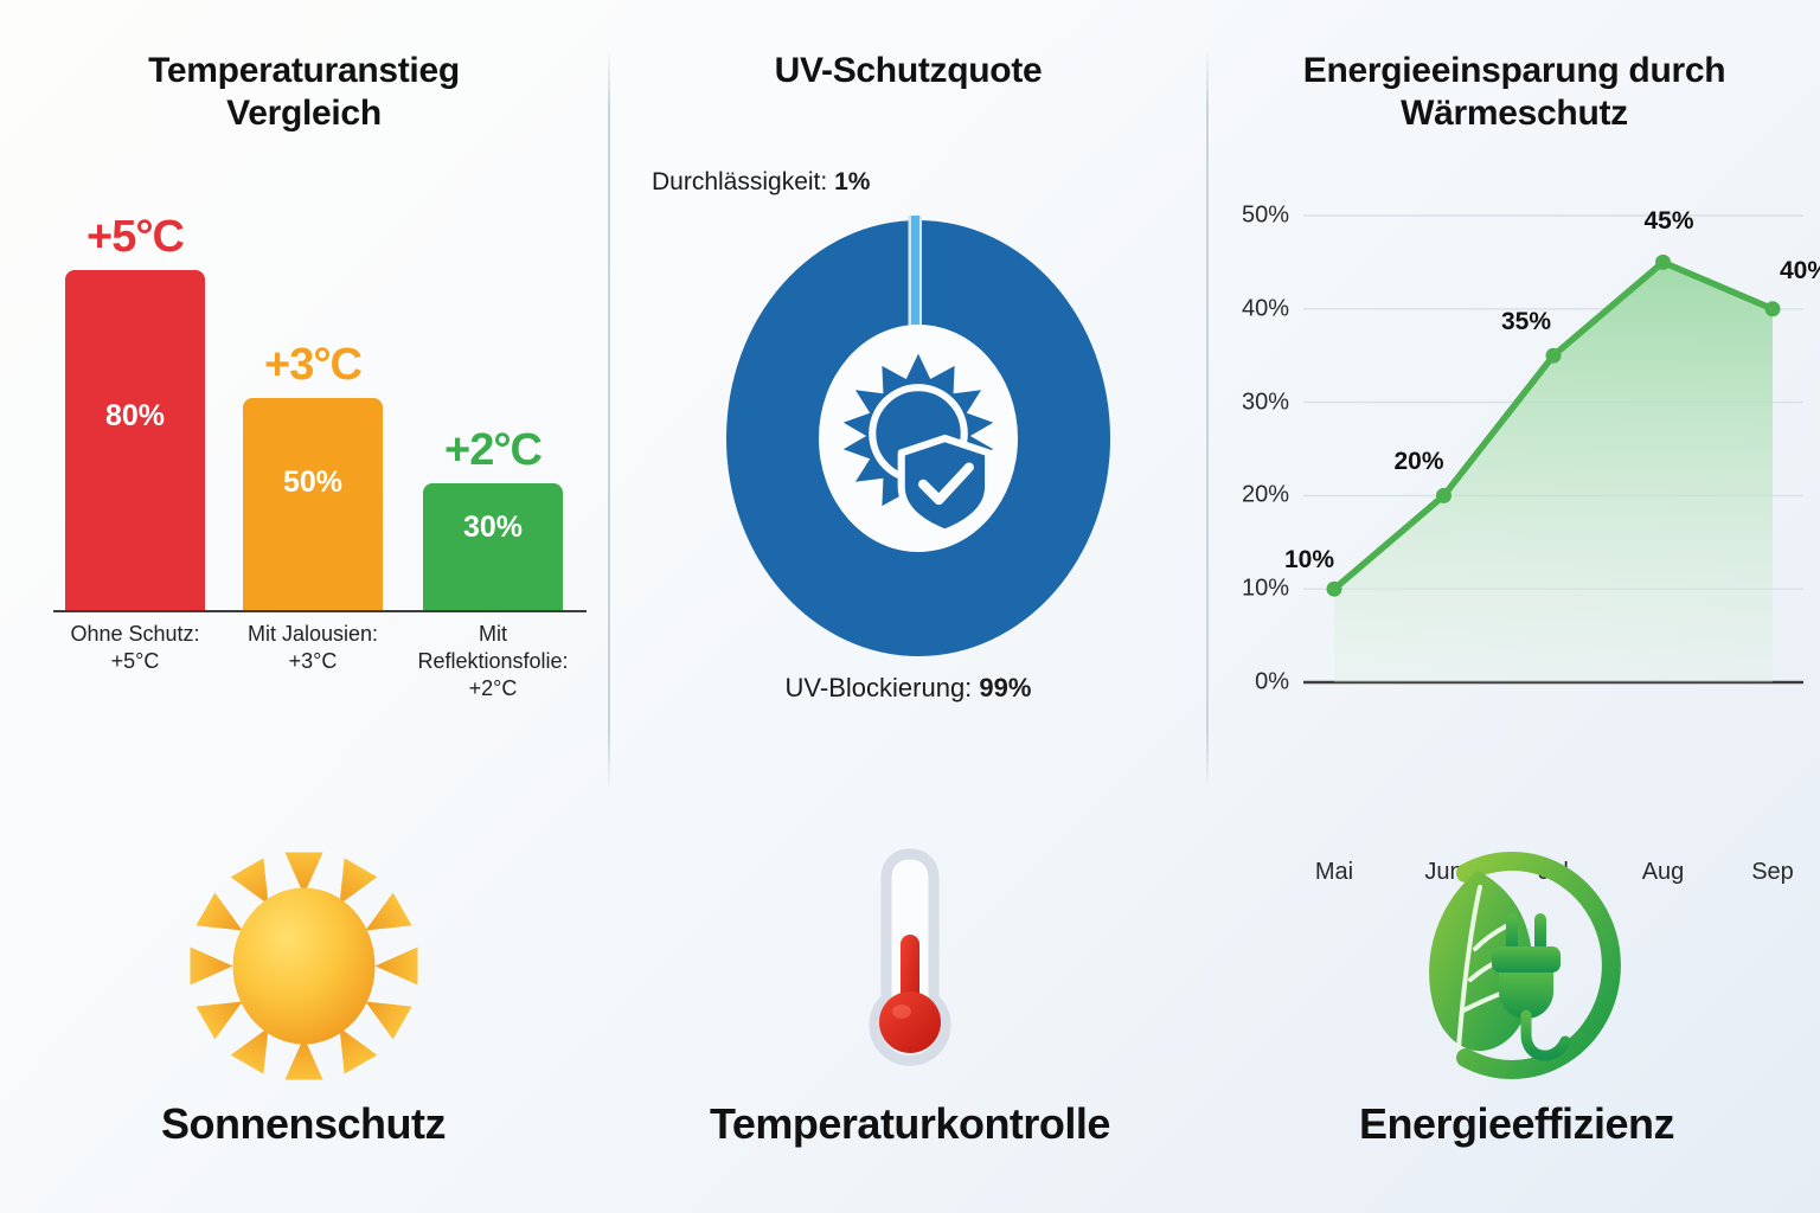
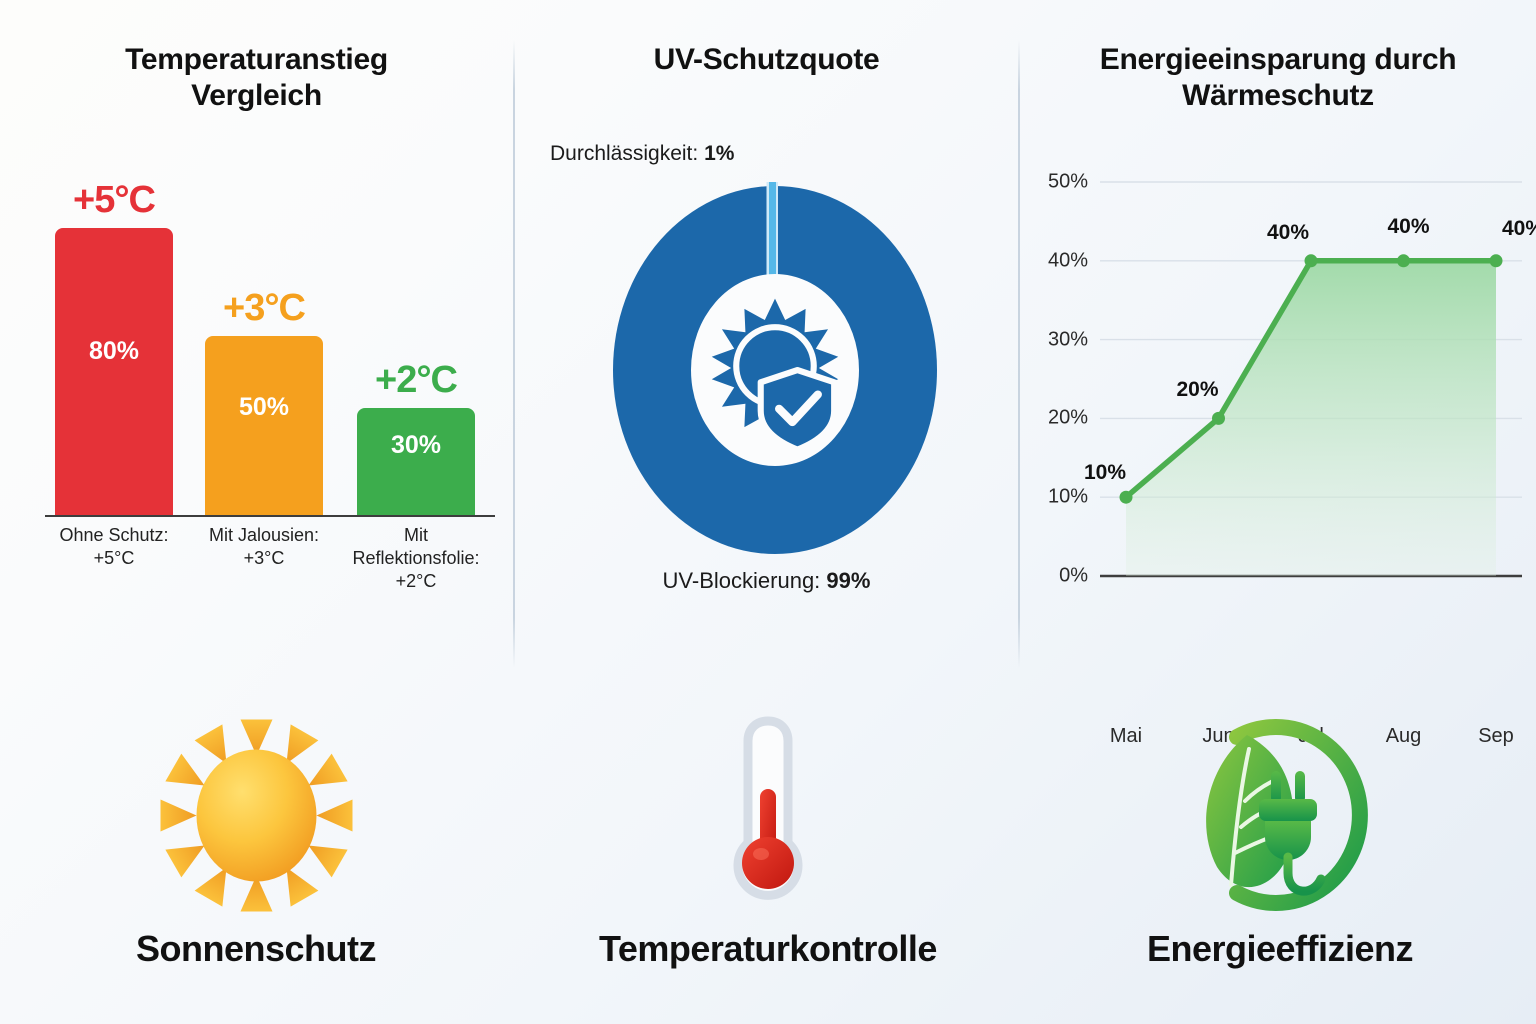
Energieeinsparung durch Wärmeschutz/Jul: 35% -> 40%
Energieeinsparung durch Wärmeschutz/Aug: 45% -> 40%
